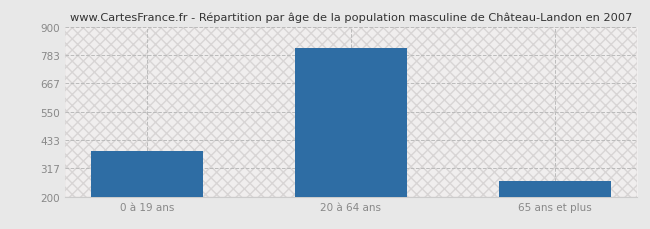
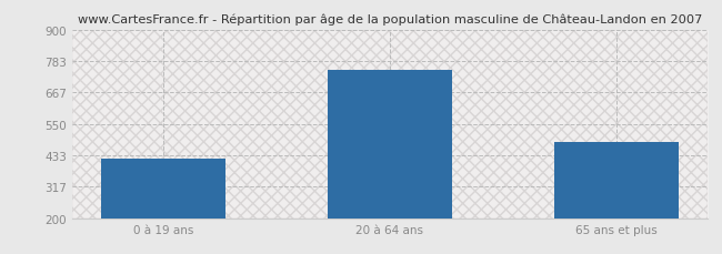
0 à 19 ans: 390 -> 420
20 à 64 ans: 810 -> 750
65 ans et plus: 265 -> 485
